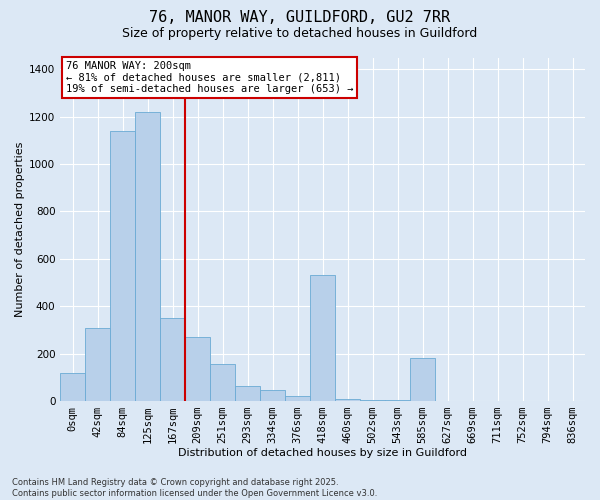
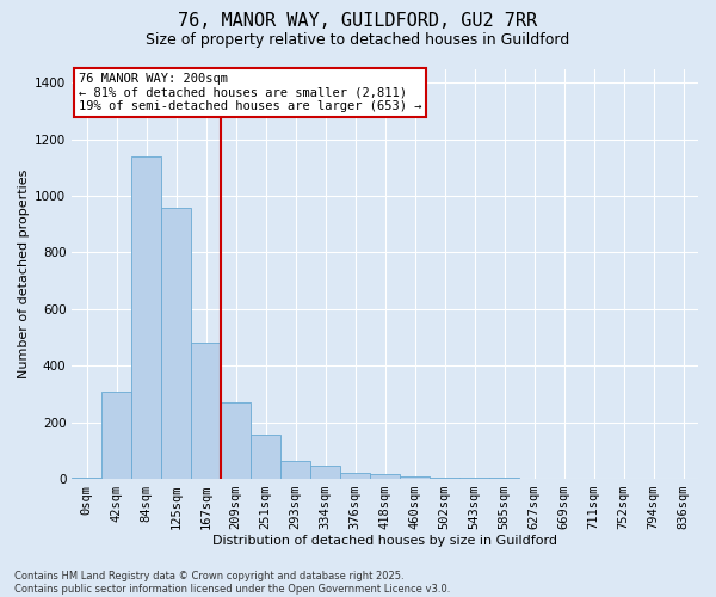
0sqm: 120 -> 5
125sqm: 1220 -> 960
167sqm: 350 -> 480
418sqm: 530 -> 15
585sqm: 180 -> 2
